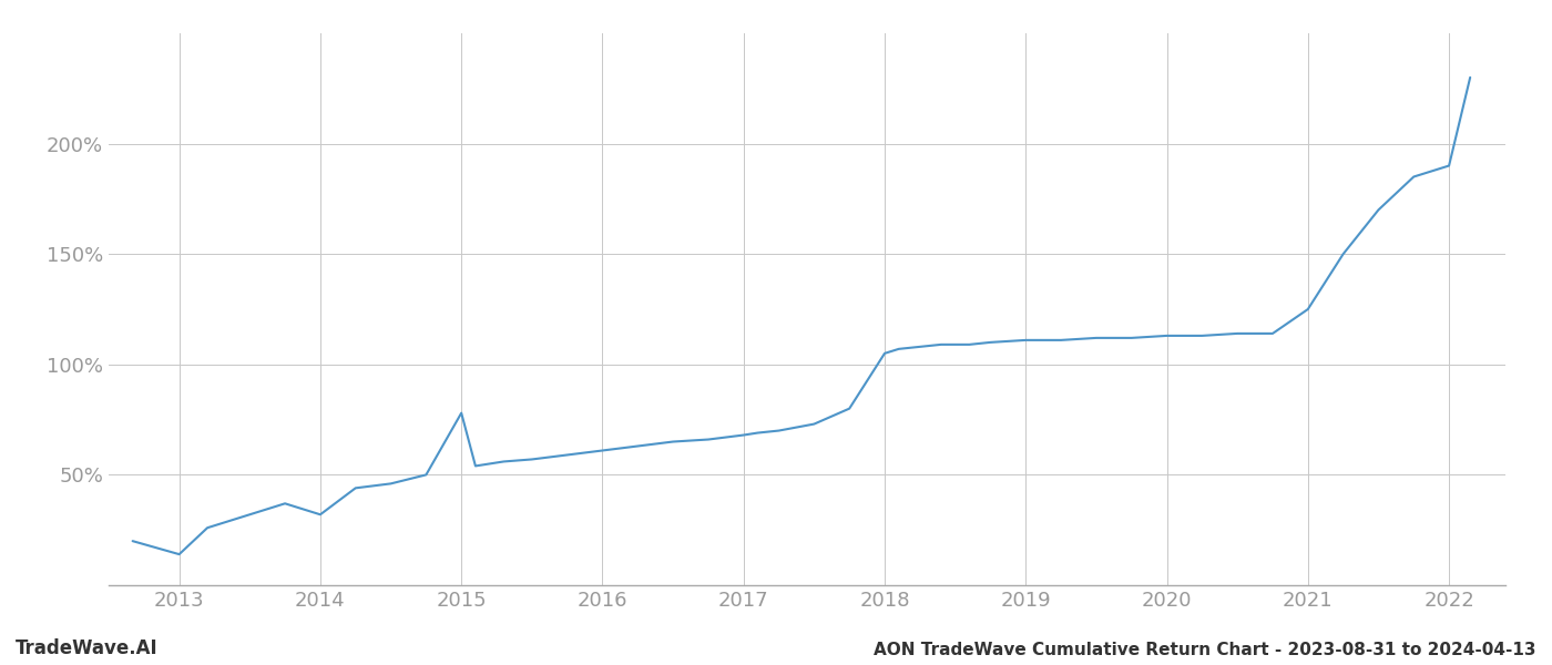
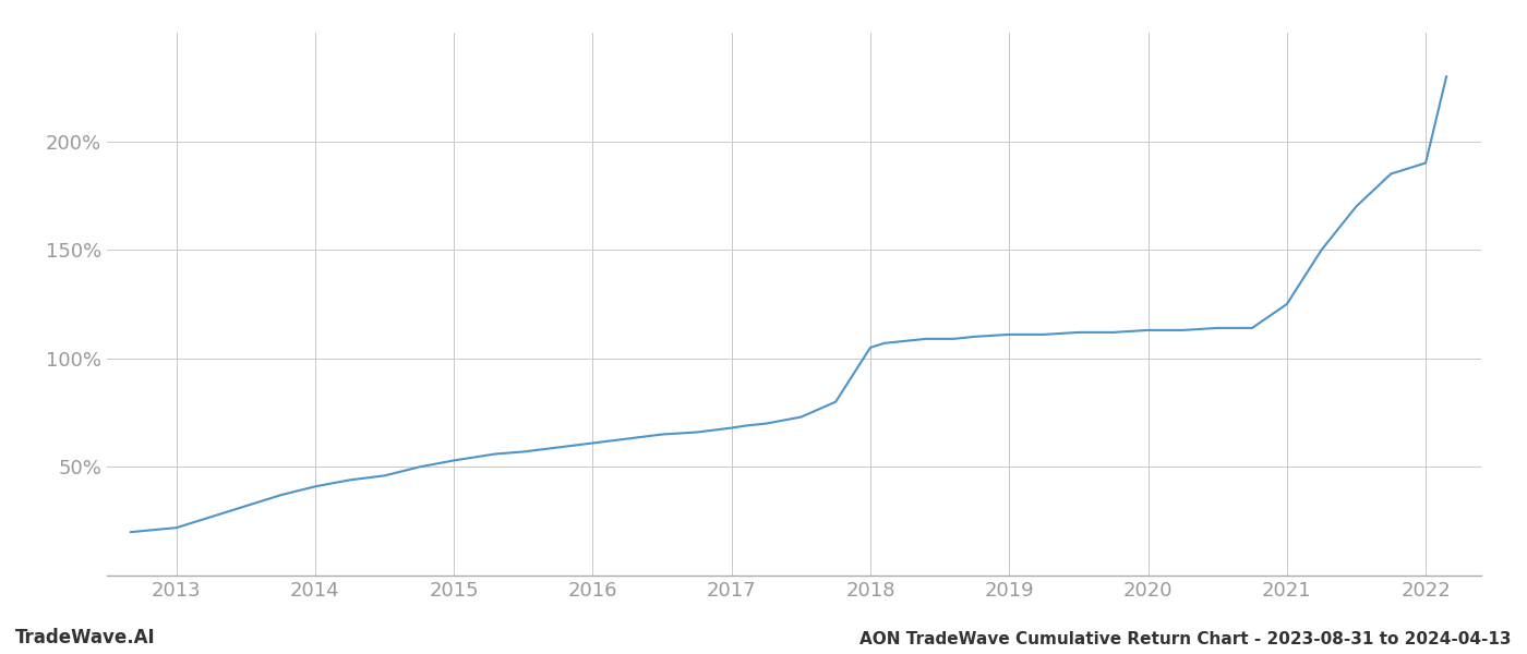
2013: 14% -> 22%
2014: 32% -> 41%
2015: 78% -> 53%
